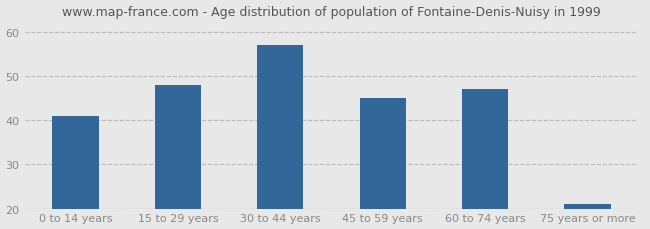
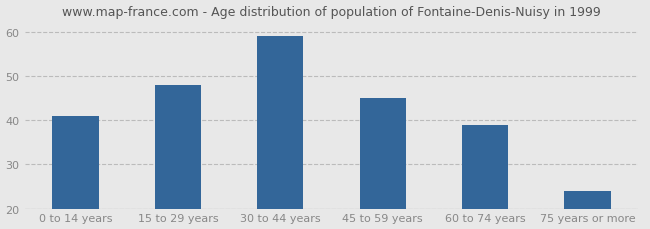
30 to 44 years: 57 -> 59
60 to 74 years: 47 -> 39
75 years or more: 21 -> 24
